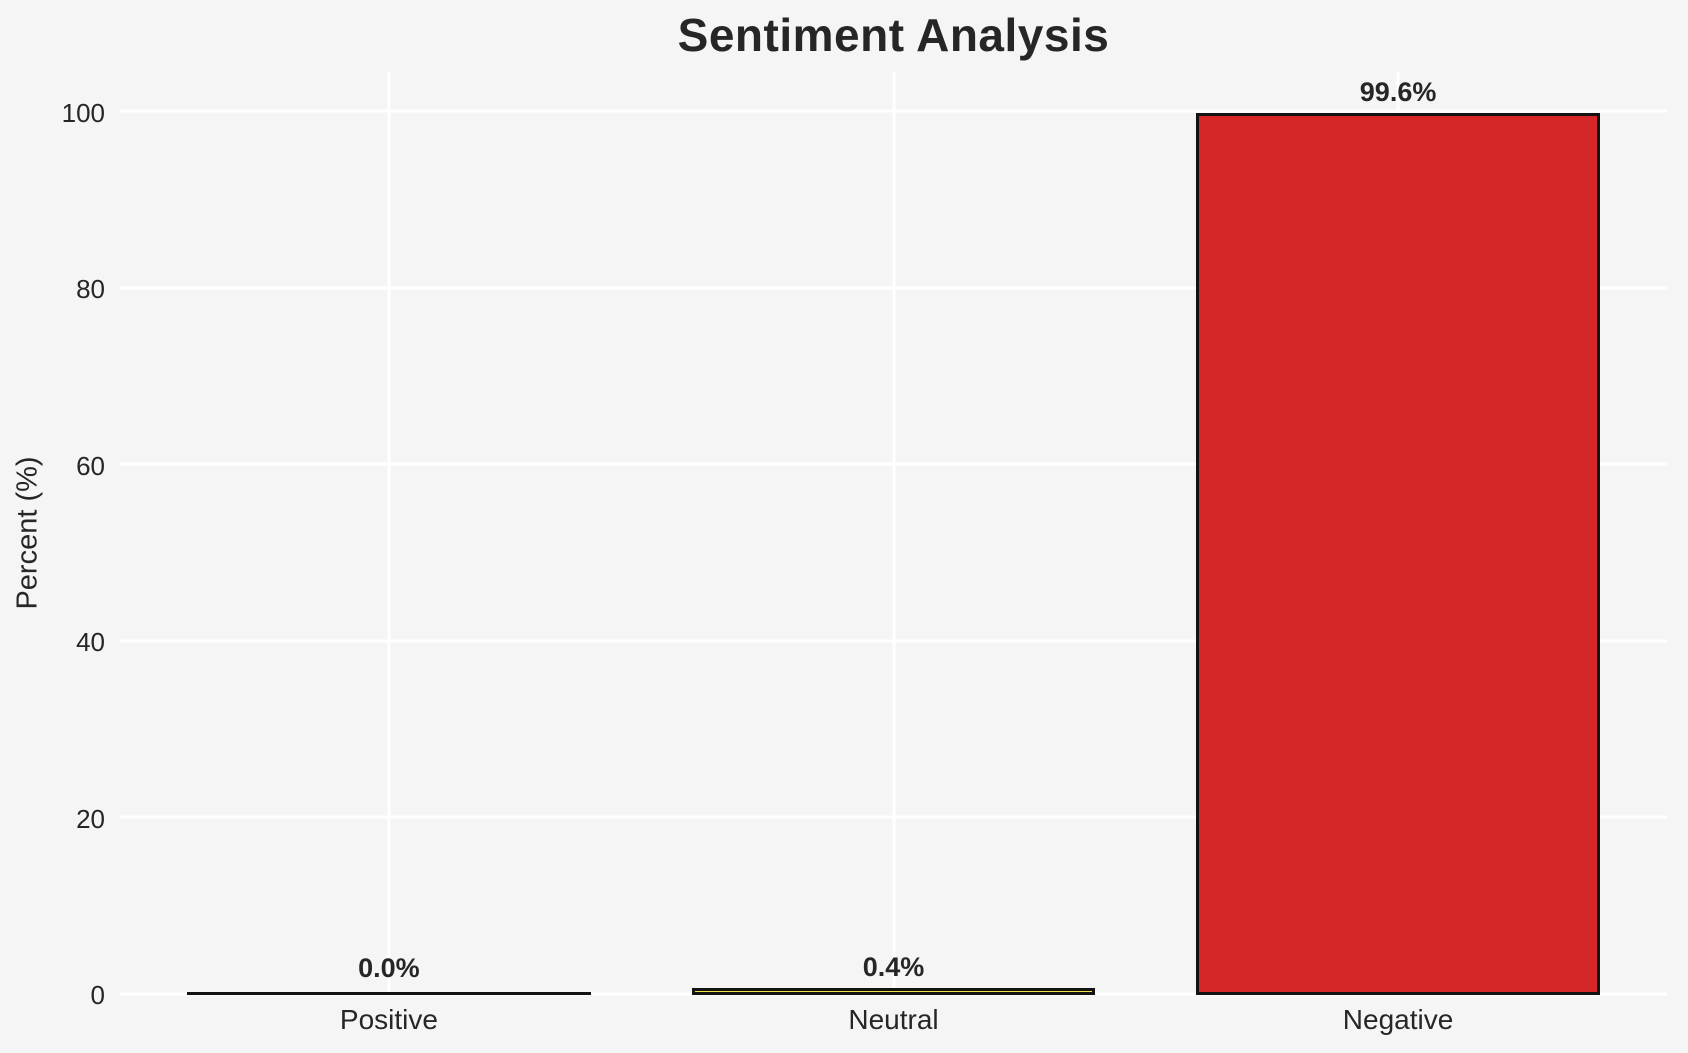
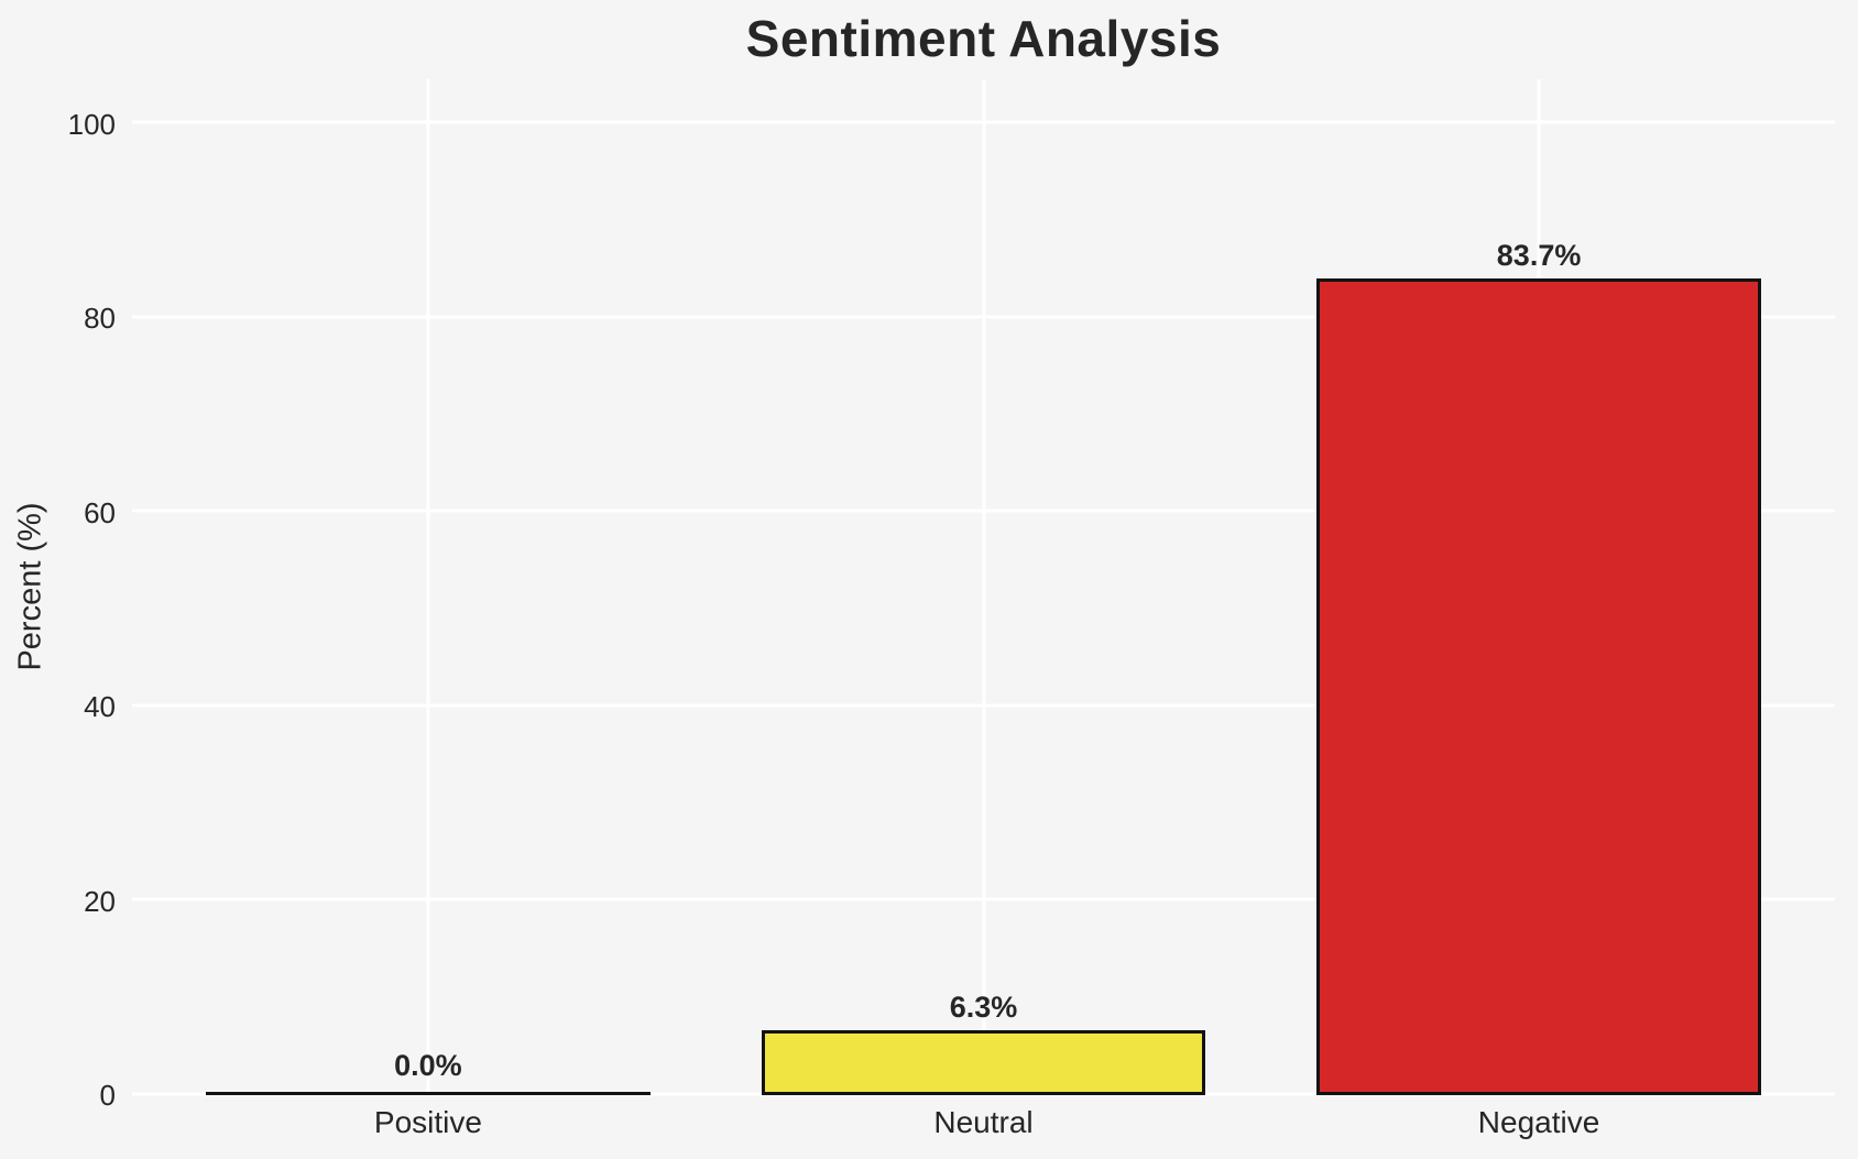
Neutral: 0.4% -> 6.3%
Negative: 99.6% -> 83.7%
